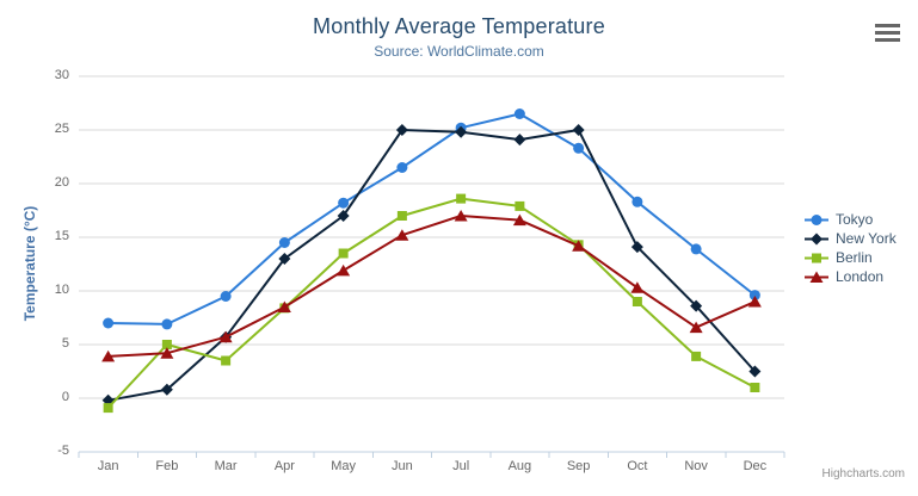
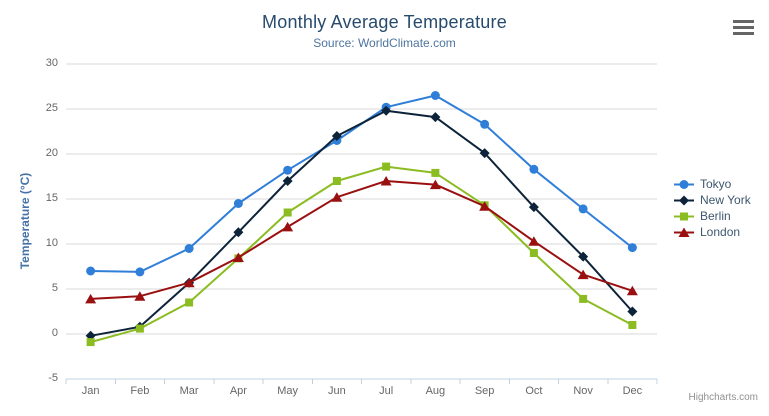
Berlin/Feb: 5 -> 1
New York/Apr: 13 -> 11
New York/Jun: 25 -> 22
New York/Sep: 25 -> 20
London/Dec: 9 -> 5
